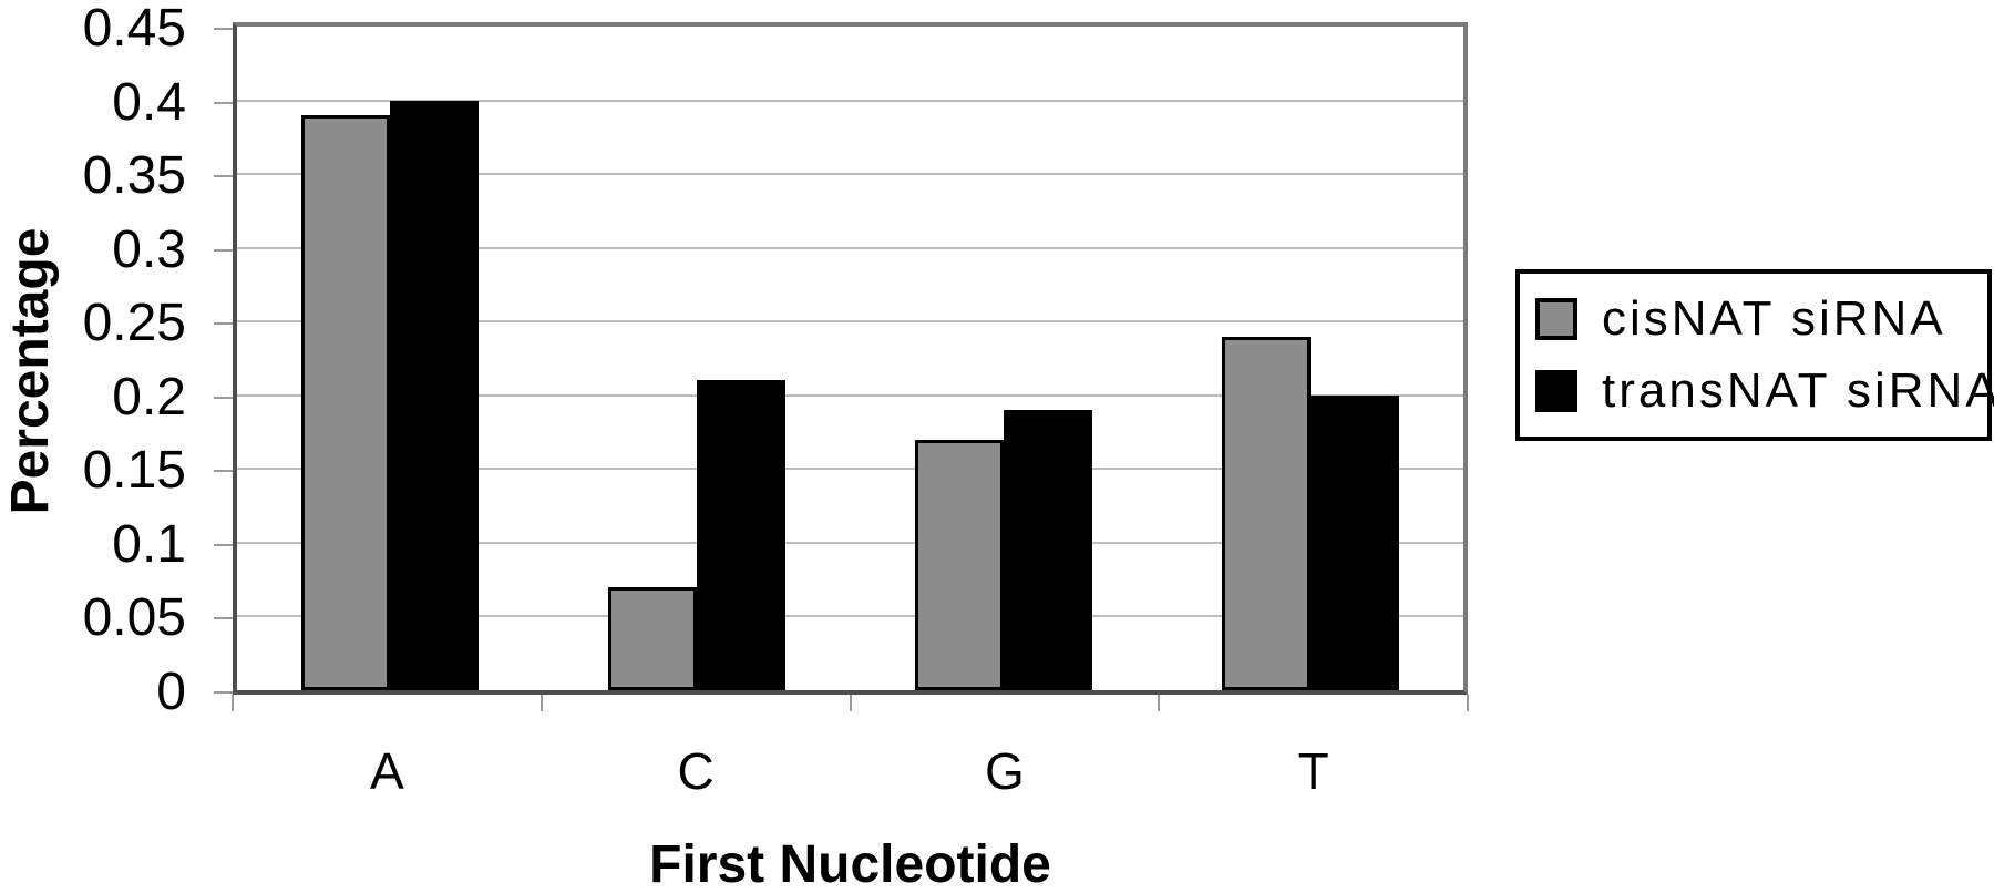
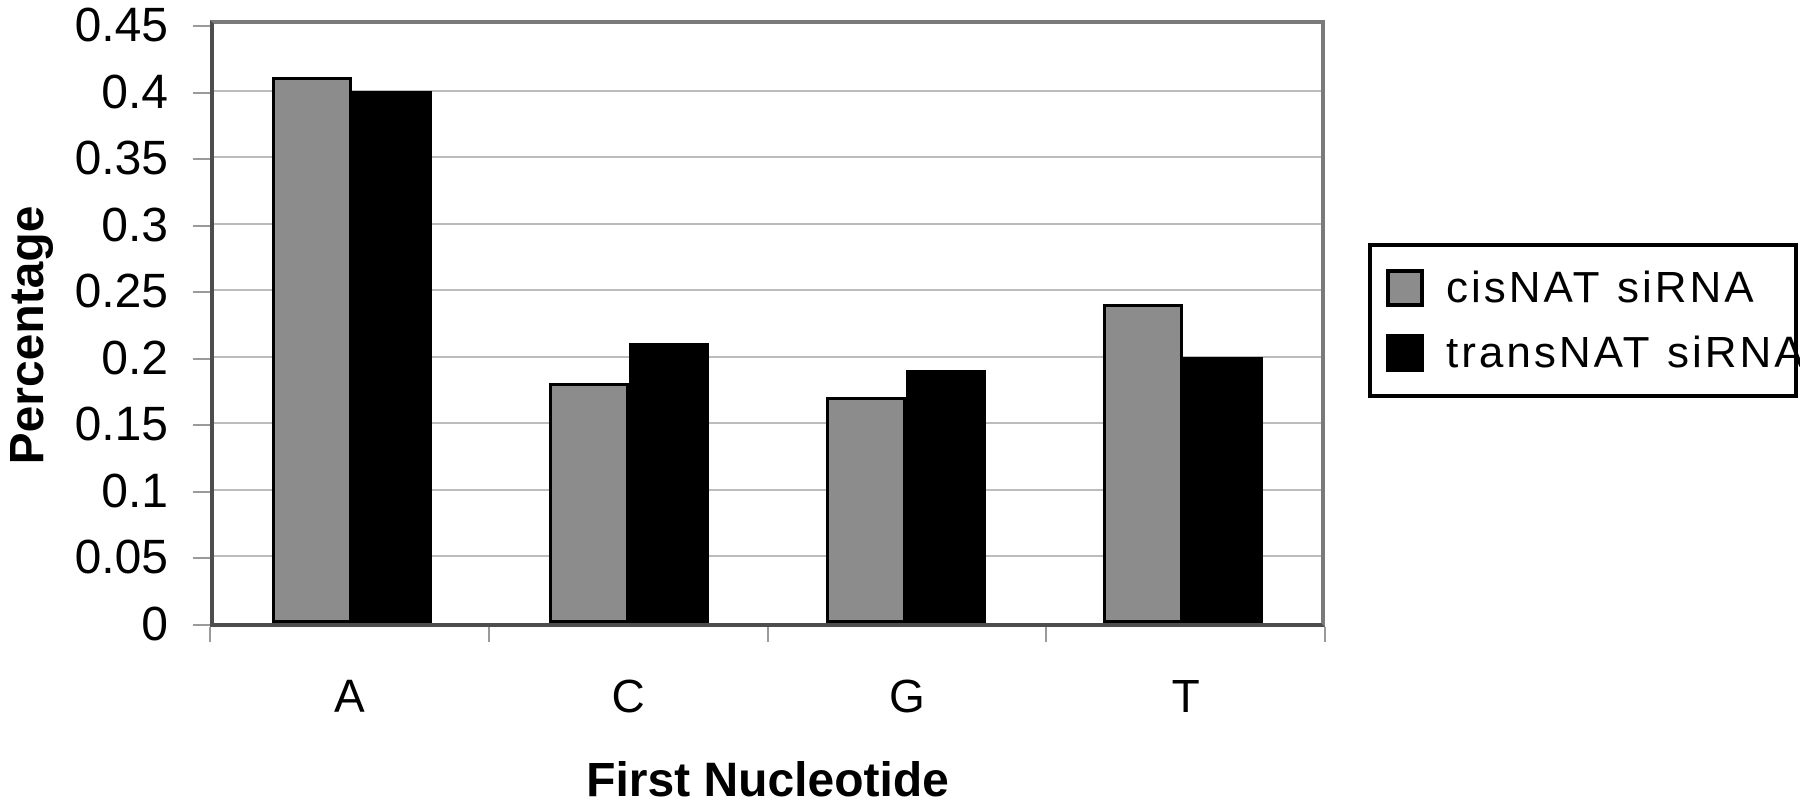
cisNAT siRNA/A: 0.39 -> 0.41
cisNAT siRNA/C: 0.07 -> 0.18
